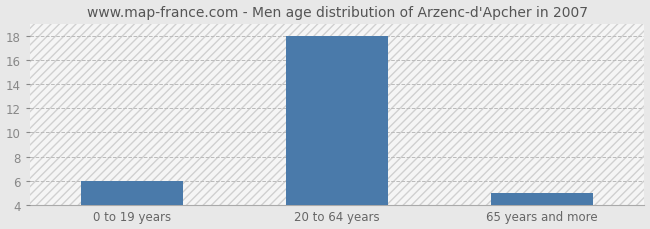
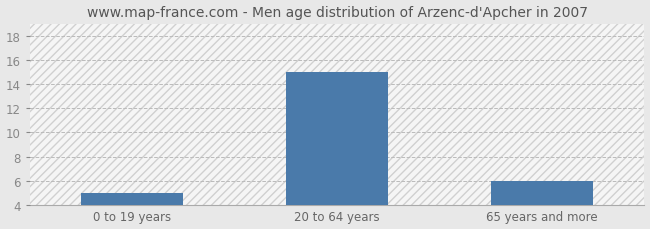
0 to 19 years: 6 -> 5
20 to 64 years: 18 -> 15
65 years and more: 5 -> 6
